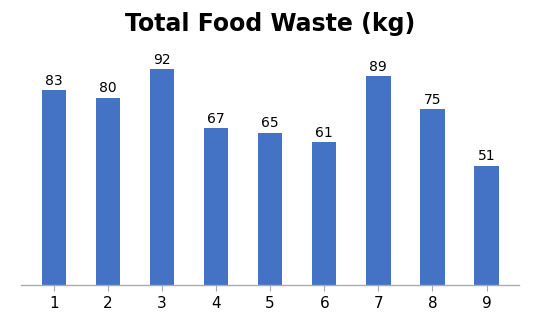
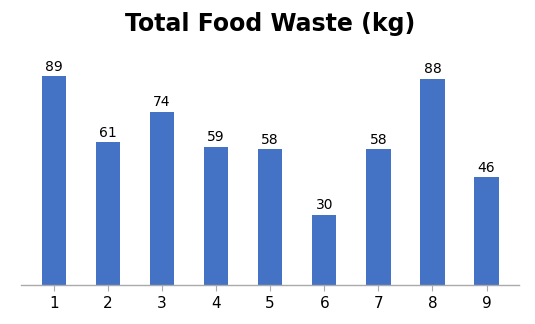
1: 83 -> 89
2: 80 -> 61
3: 92 -> 74
4: 67 -> 59
5: 65 -> 58
6: 61 -> 30
7: 89 -> 58
8: 75 -> 88
9: 51 -> 46
